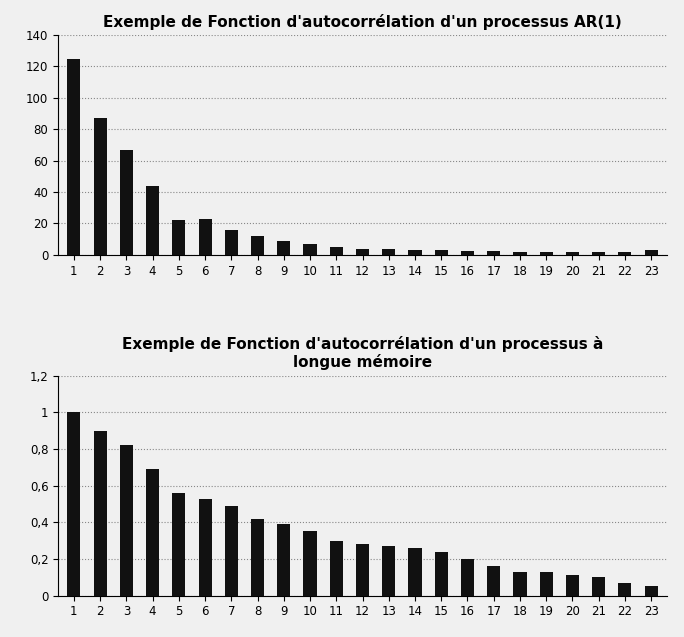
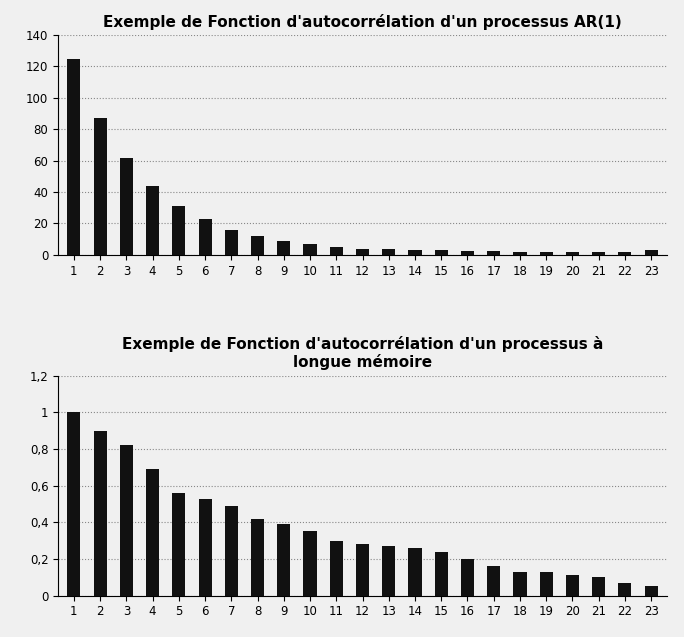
Exemple de Fonction d'autocorrélation d'un processus AR(1)/3: 67 -> 62
Exemple de Fonction d'autocorrélation d'un processus AR(1)/5: 22 -> 31
